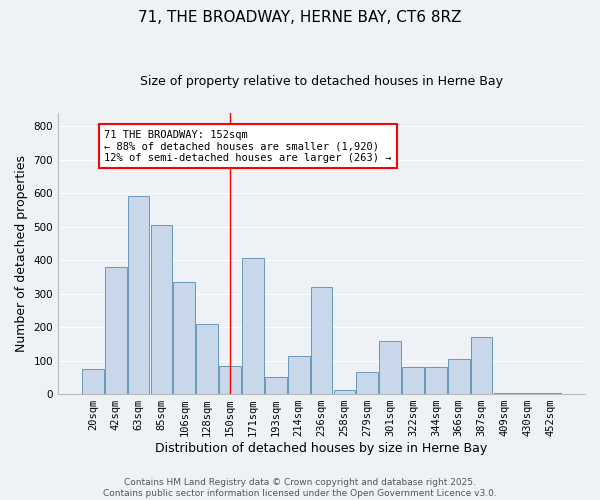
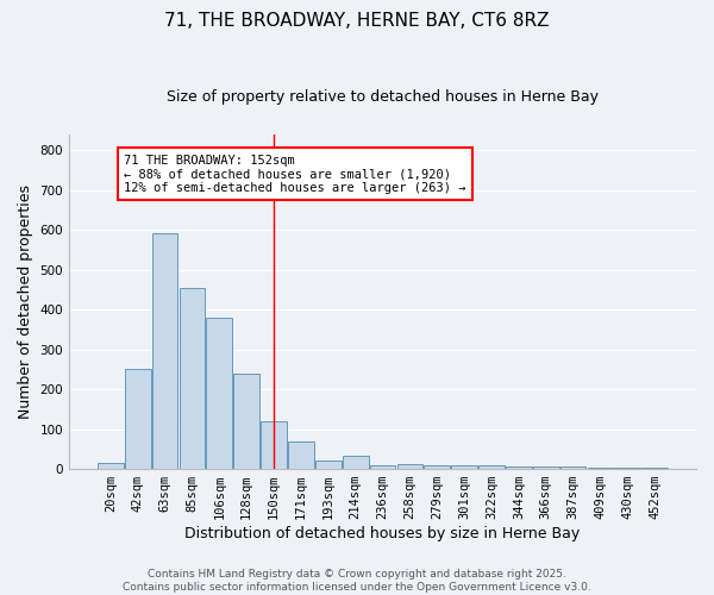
20sqm: 75 -> 15
42sqm: 380 -> 250
85sqm: 505 -> 455
106sqm: 335 -> 380
128sqm: 210 -> 238
150sqm: 85 -> 120
171sqm: 405 -> 70
193sqm: 50 -> 20
214sqm: 115 -> 32
236sqm: 320 -> 10
279sqm: 65 -> 10
301sqm: 160 -> 8
322sqm: 80 -> 10
344sqm: 80 -> 5
366sqm: 105 -> 5
387sqm: 170 -> 5
